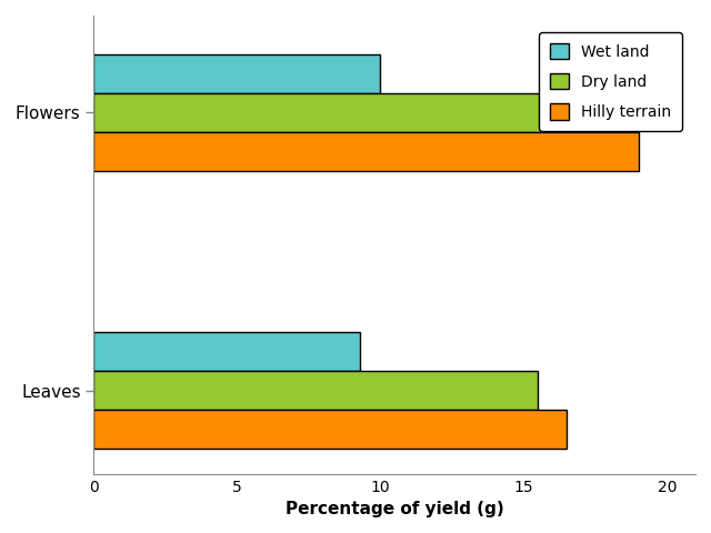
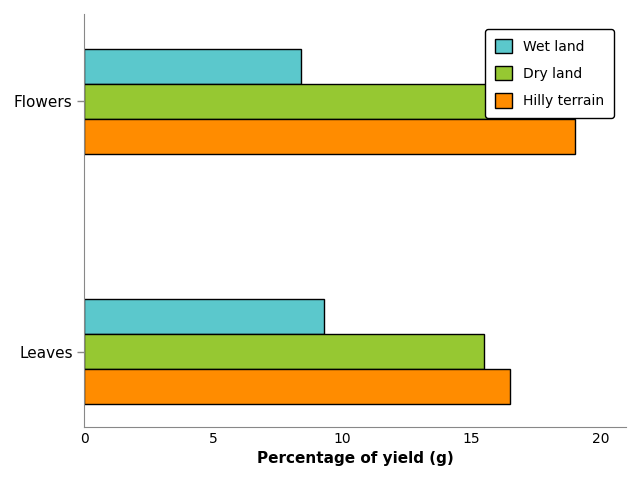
Wet land/Flowers: 10.0 -> 8.4
